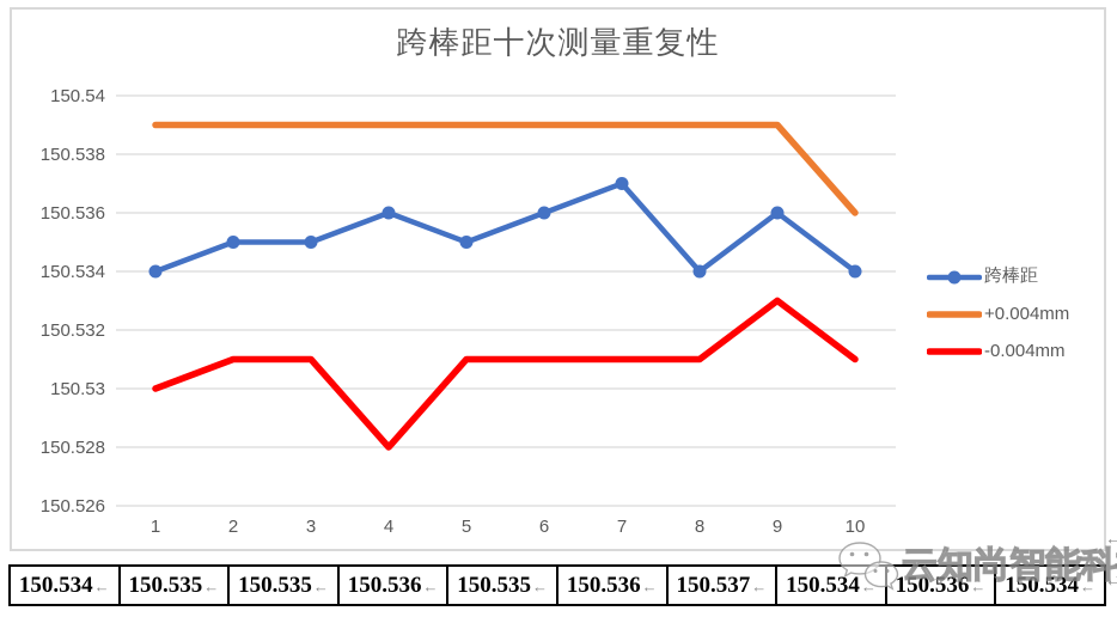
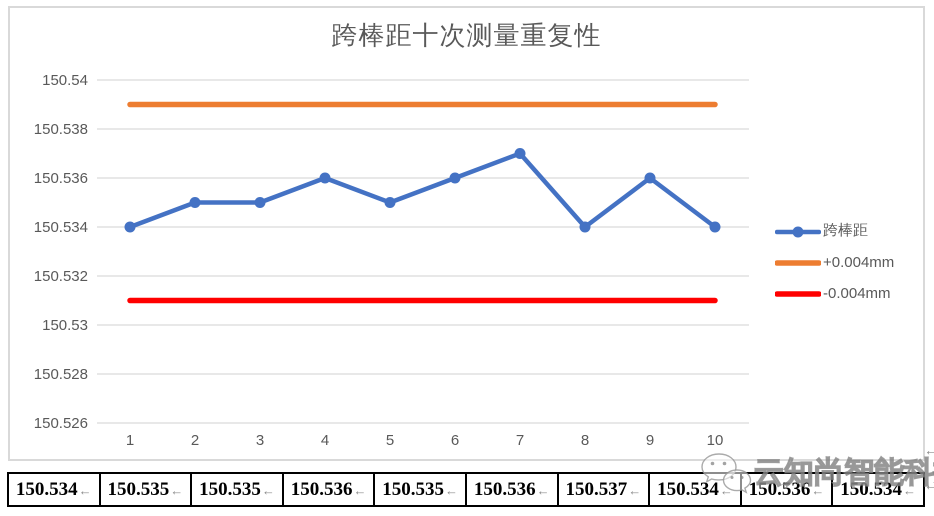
-0.004mm/1: 150.530 -> 150.531
-0.004mm/4: 150.528 -> 150.531
-0.004mm/9: 150.533 -> 150.531
+0.004mm/10: 150.536 -> 150.539
